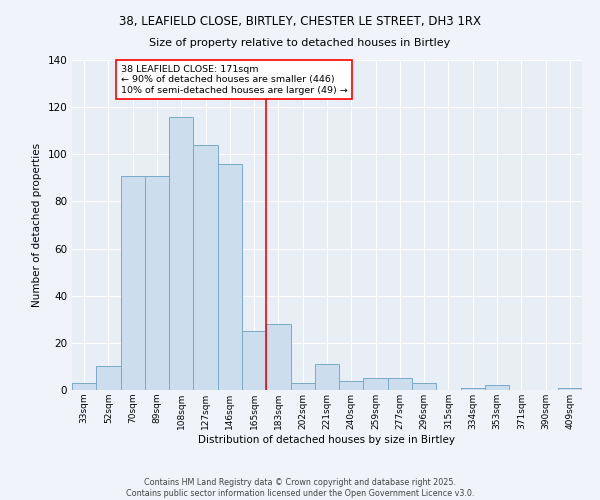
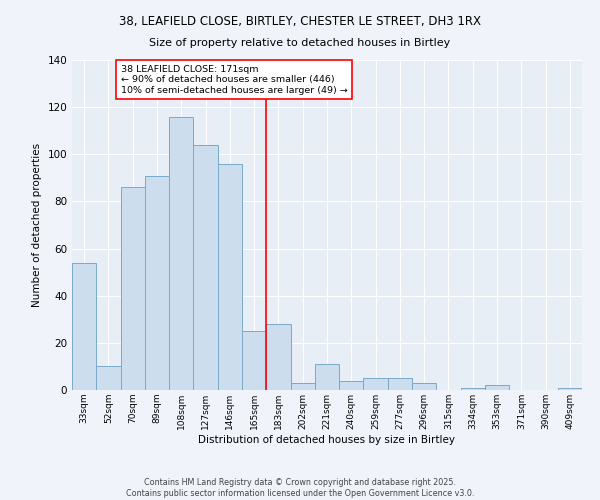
33sqm: 3 -> 54
70sqm: 91 -> 86
